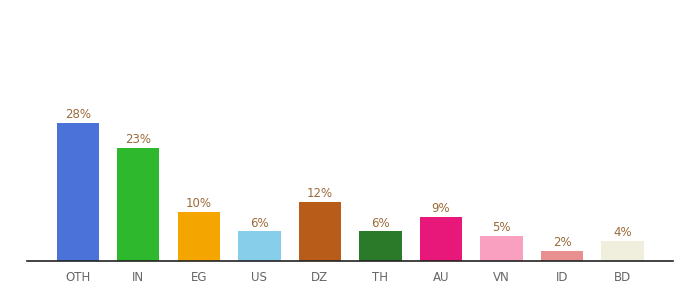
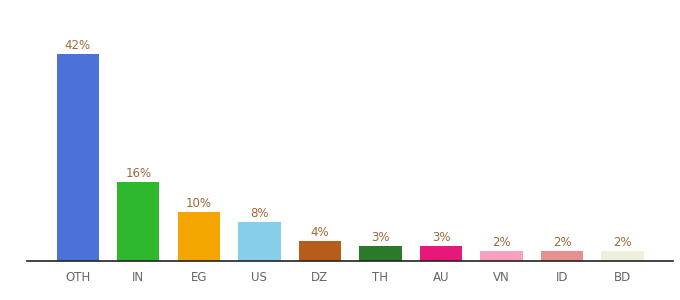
OTH: 28% -> 42%
IN: 23% -> 16%
US: 6% -> 8%
DZ: 12% -> 4%
TH: 6% -> 3%
AU: 9% -> 3%
VN: 5% -> 2%
BD: 4% -> 2%
